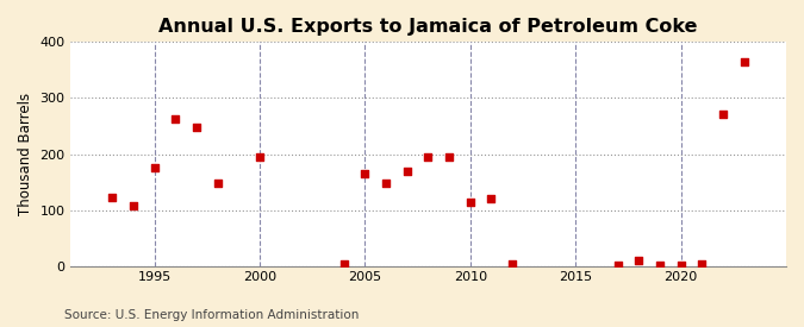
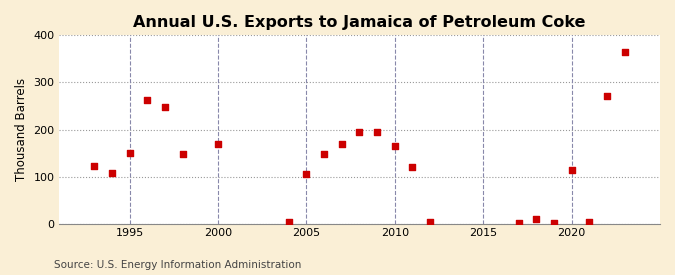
1995: 175 -> 150
2000: 194 -> 170
2005: 165 -> 105
2010: 115 -> 165
2020: 2 -> 115
